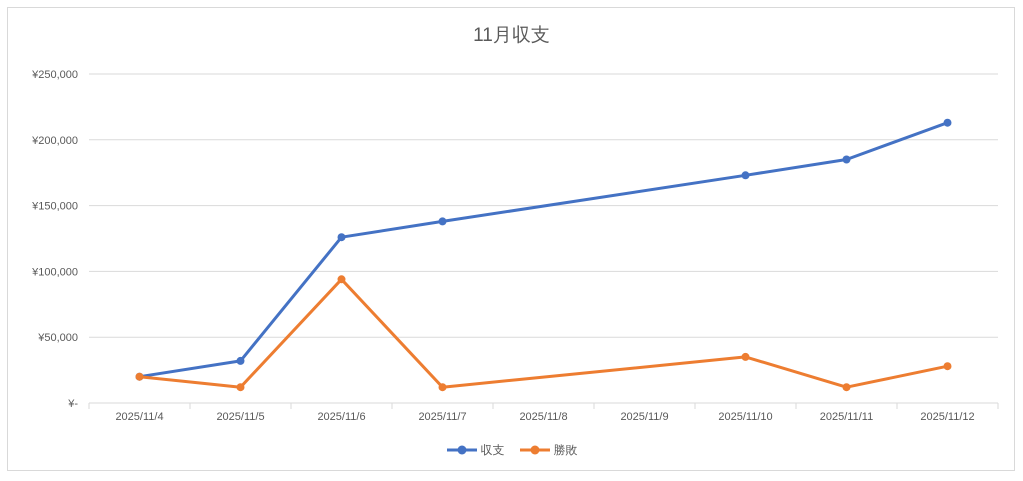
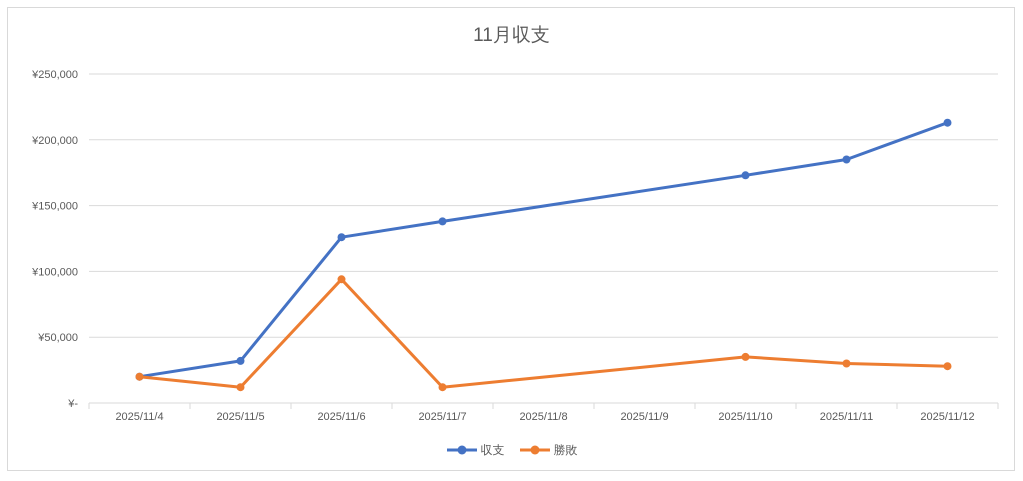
勝敗/2025/11/11: ¥12000 -> ¥30000
